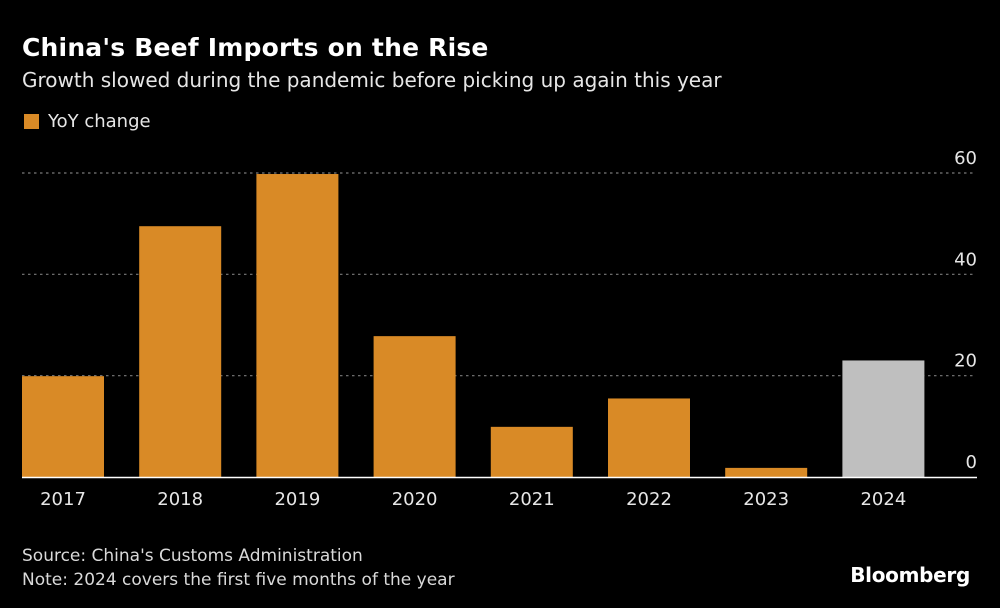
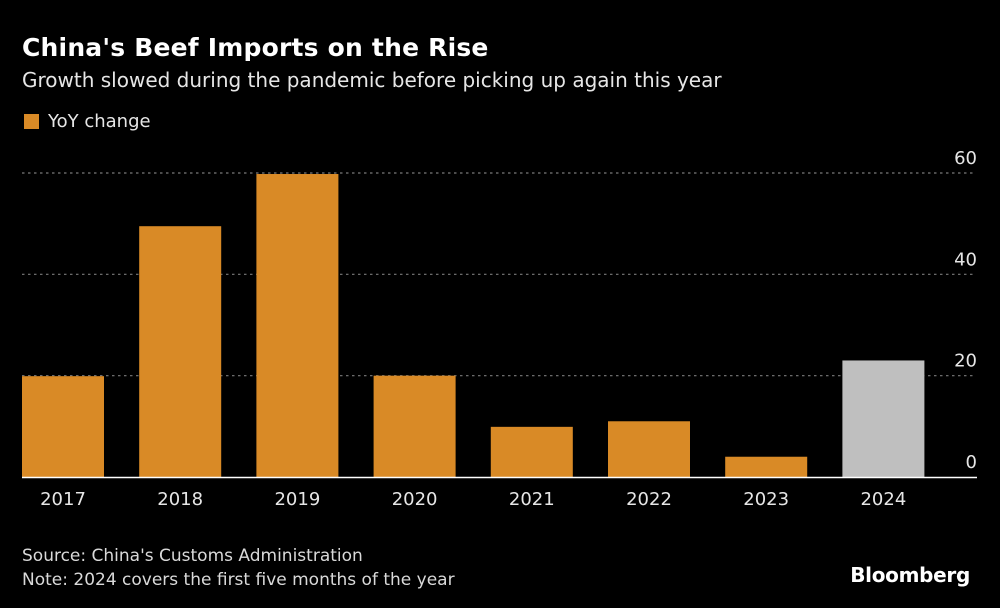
2020: 28 -> 20
2022: 16 -> 11
2023: 2 -> 4
